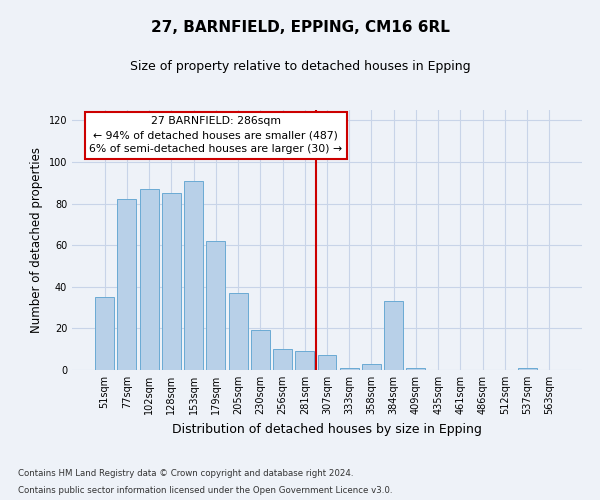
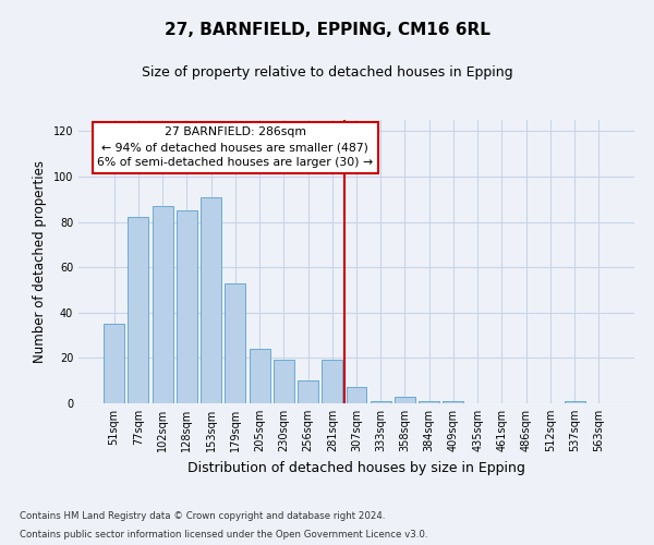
179sqm: 62 -> 53
205sqm: 37 -> 24
281sqm: 9 -> 19
384sqm: 33 -> 1
